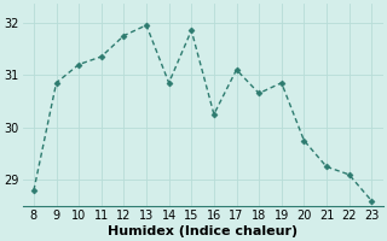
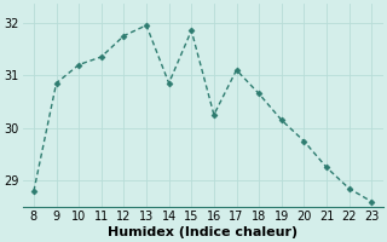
19: 30.85 -> 30.15
22: 29.10 -> 28.85
